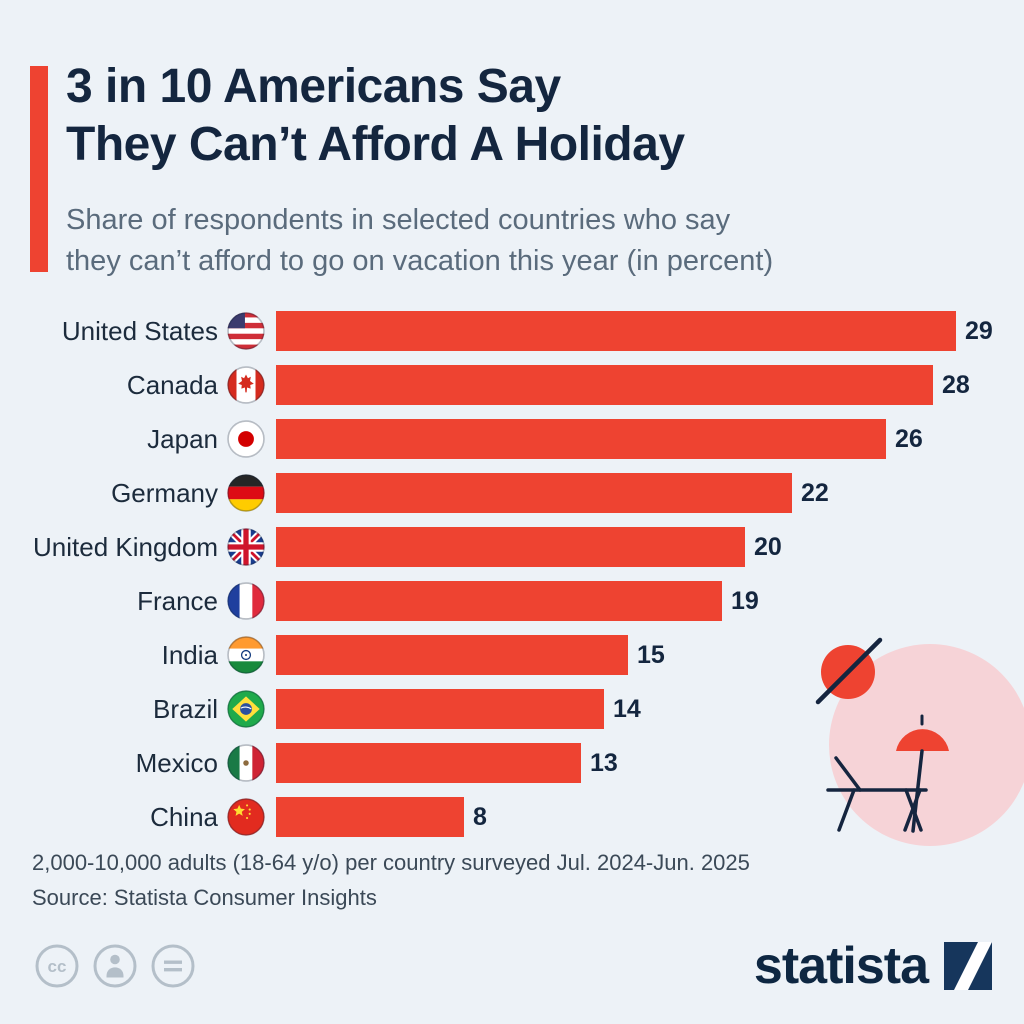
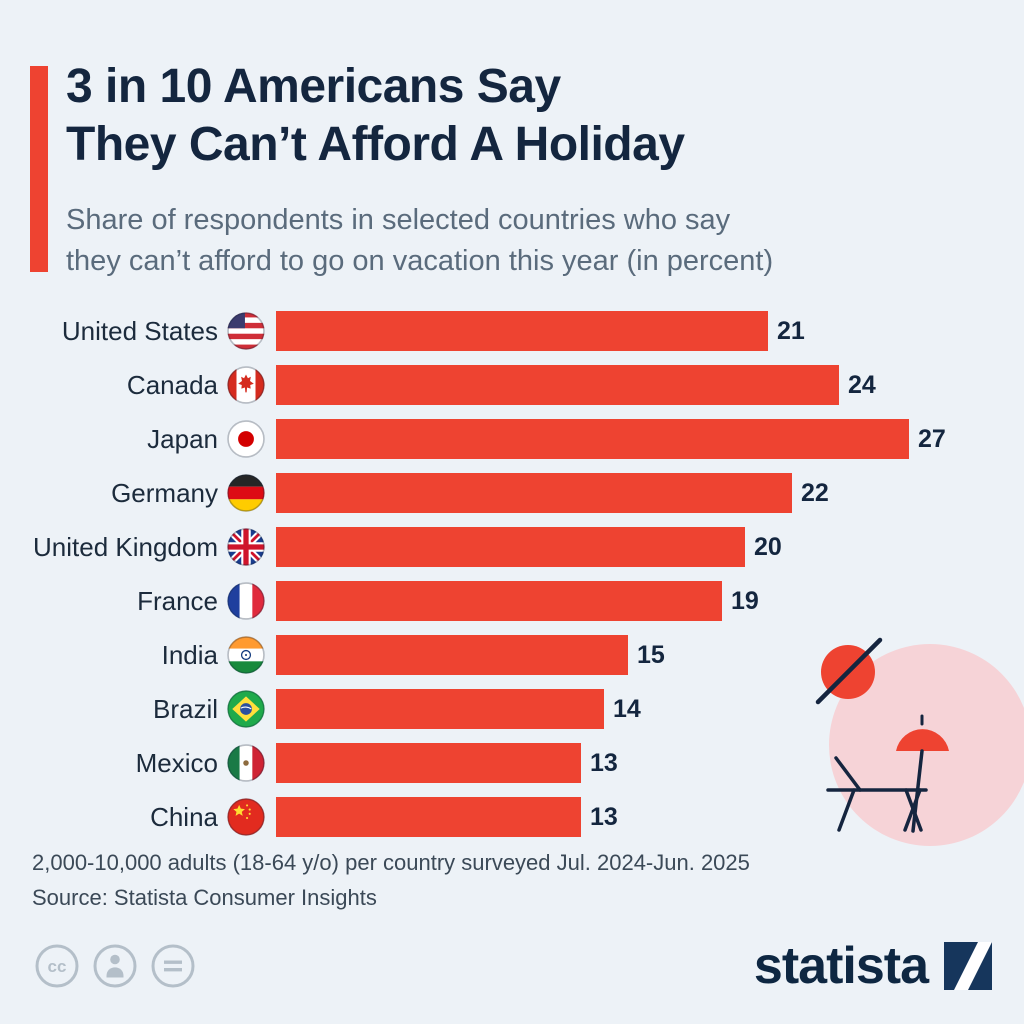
United States: 29 -> 21
Canada: 28 -> 24
Japan: 26 -> 27
China: 8 -> 13
